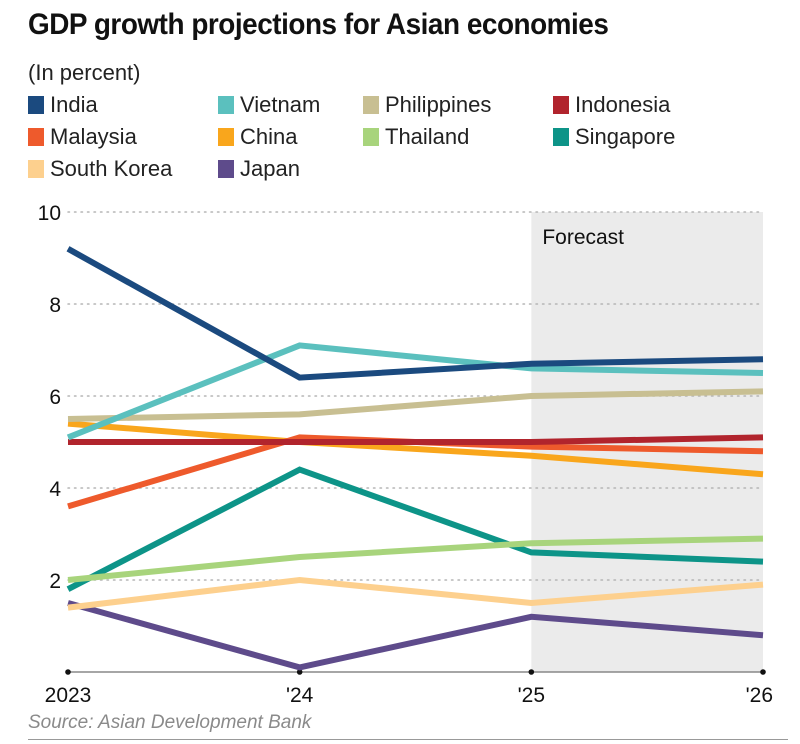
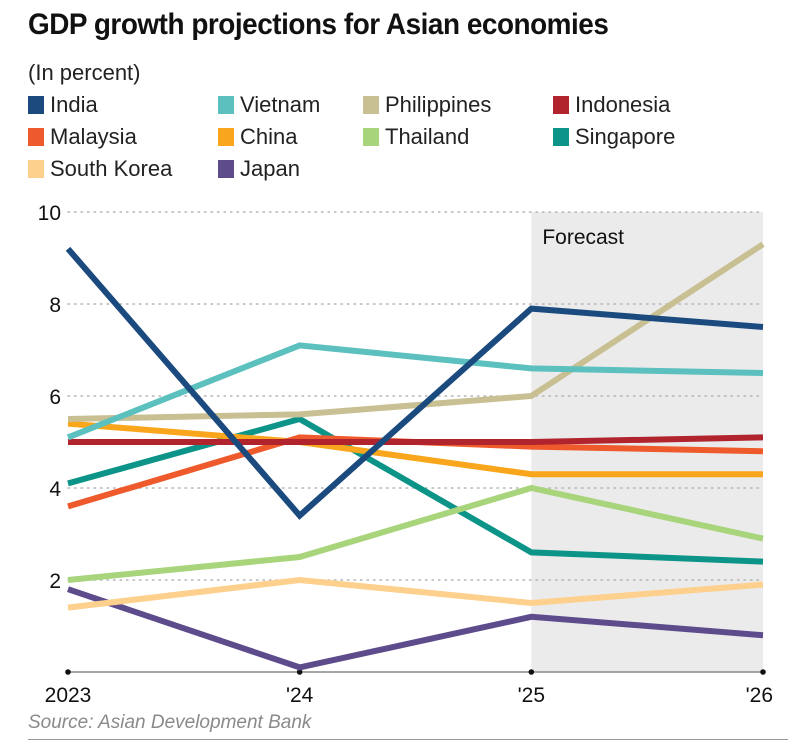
Singapore/2023: 1.8 -> 4.1
Japan/2023: 1.5 -> 1.8
India/'24: 6.4 -> 3.4
Singapore/'24: 4.4 -> 5.5
India/'25: 6.7 -> 7.9
China/'25: 4.7 -> 4.3
Thailand/'25: 2.8 -> 4.0
India/'26: 6.8 -> 7.5
Philippines/'26: 6.1 -> 9.3
